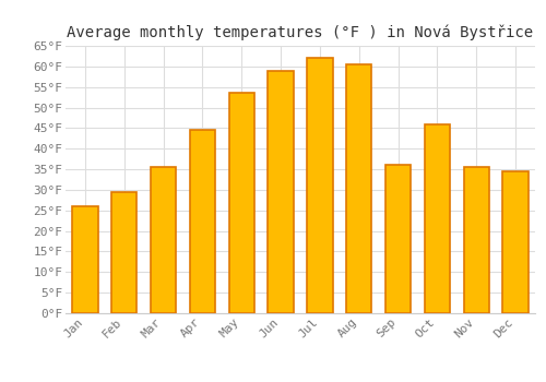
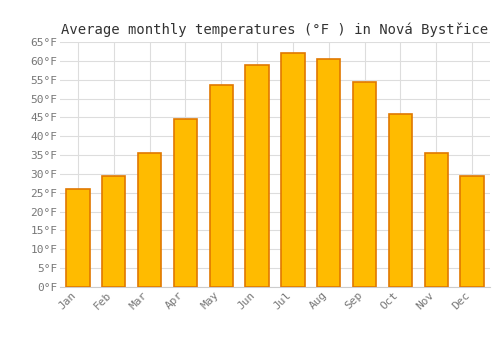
Sep: 36.0°F -> 54.5°F
Dec: 34.5°F -> 29.5°F
